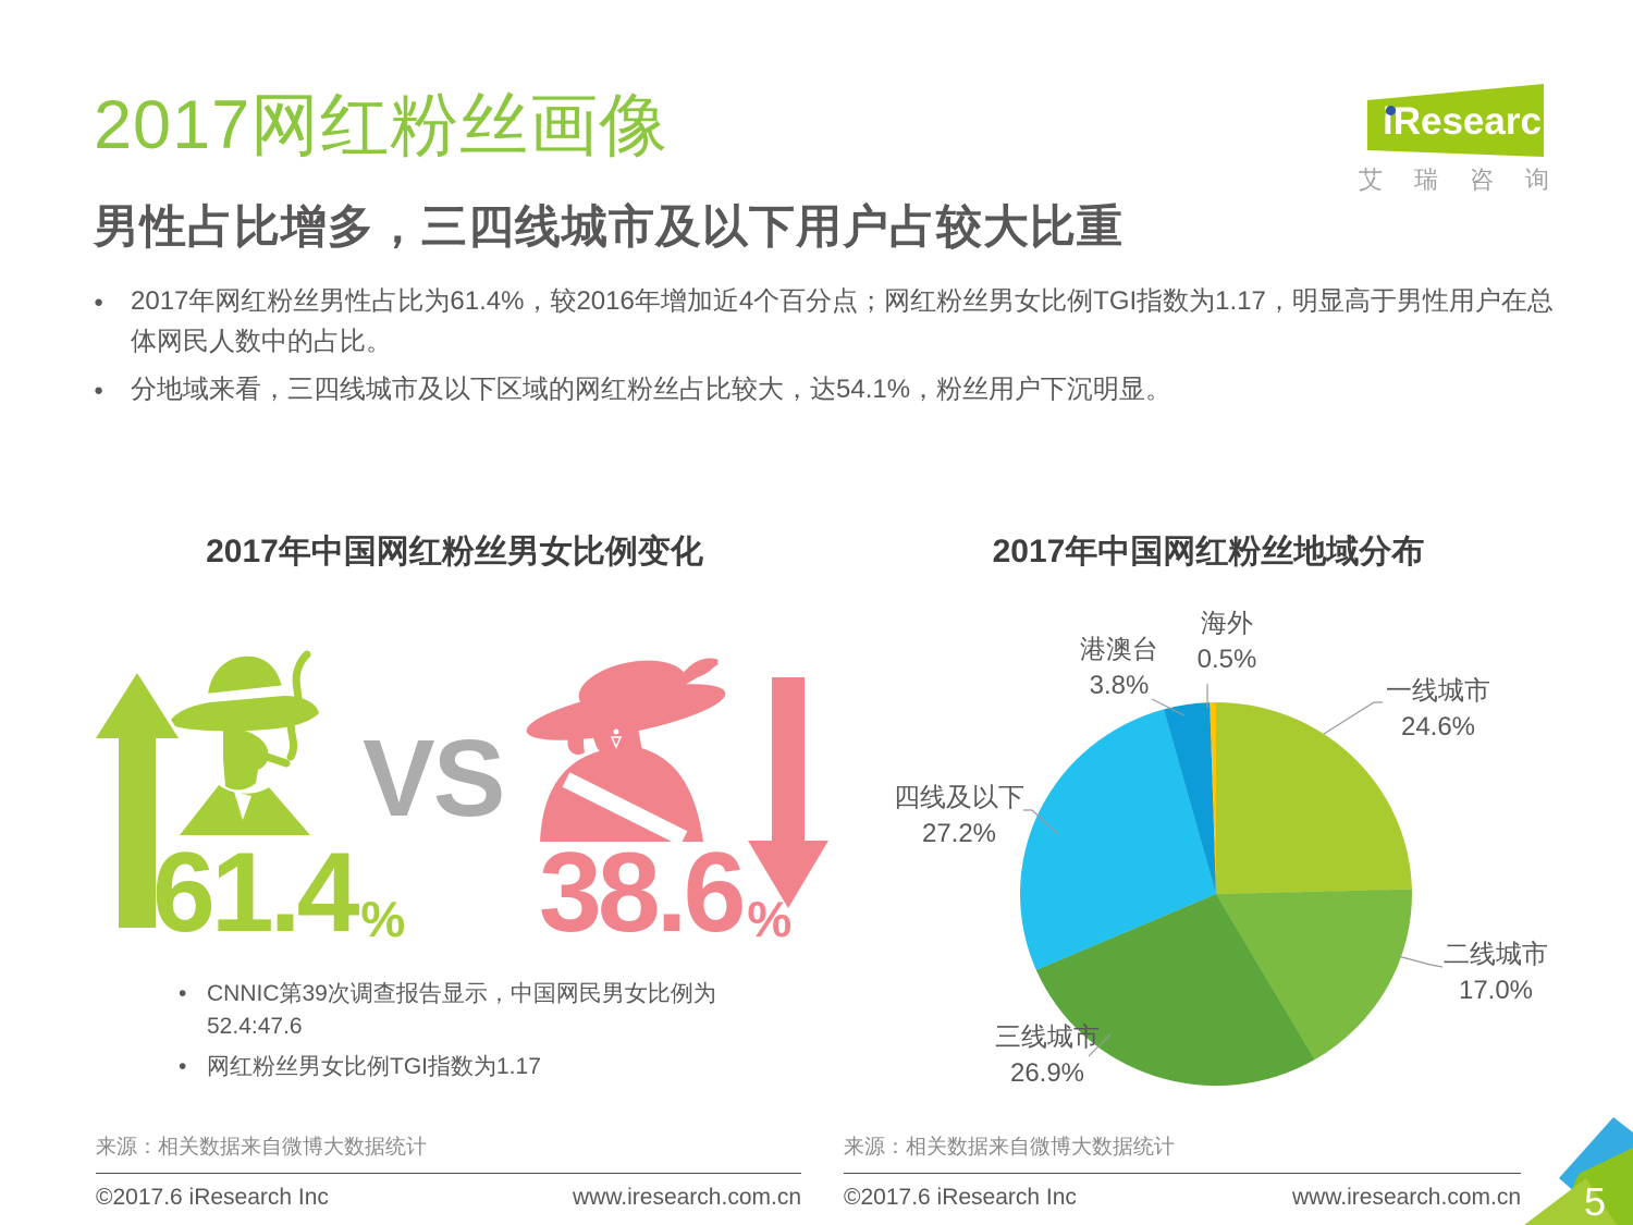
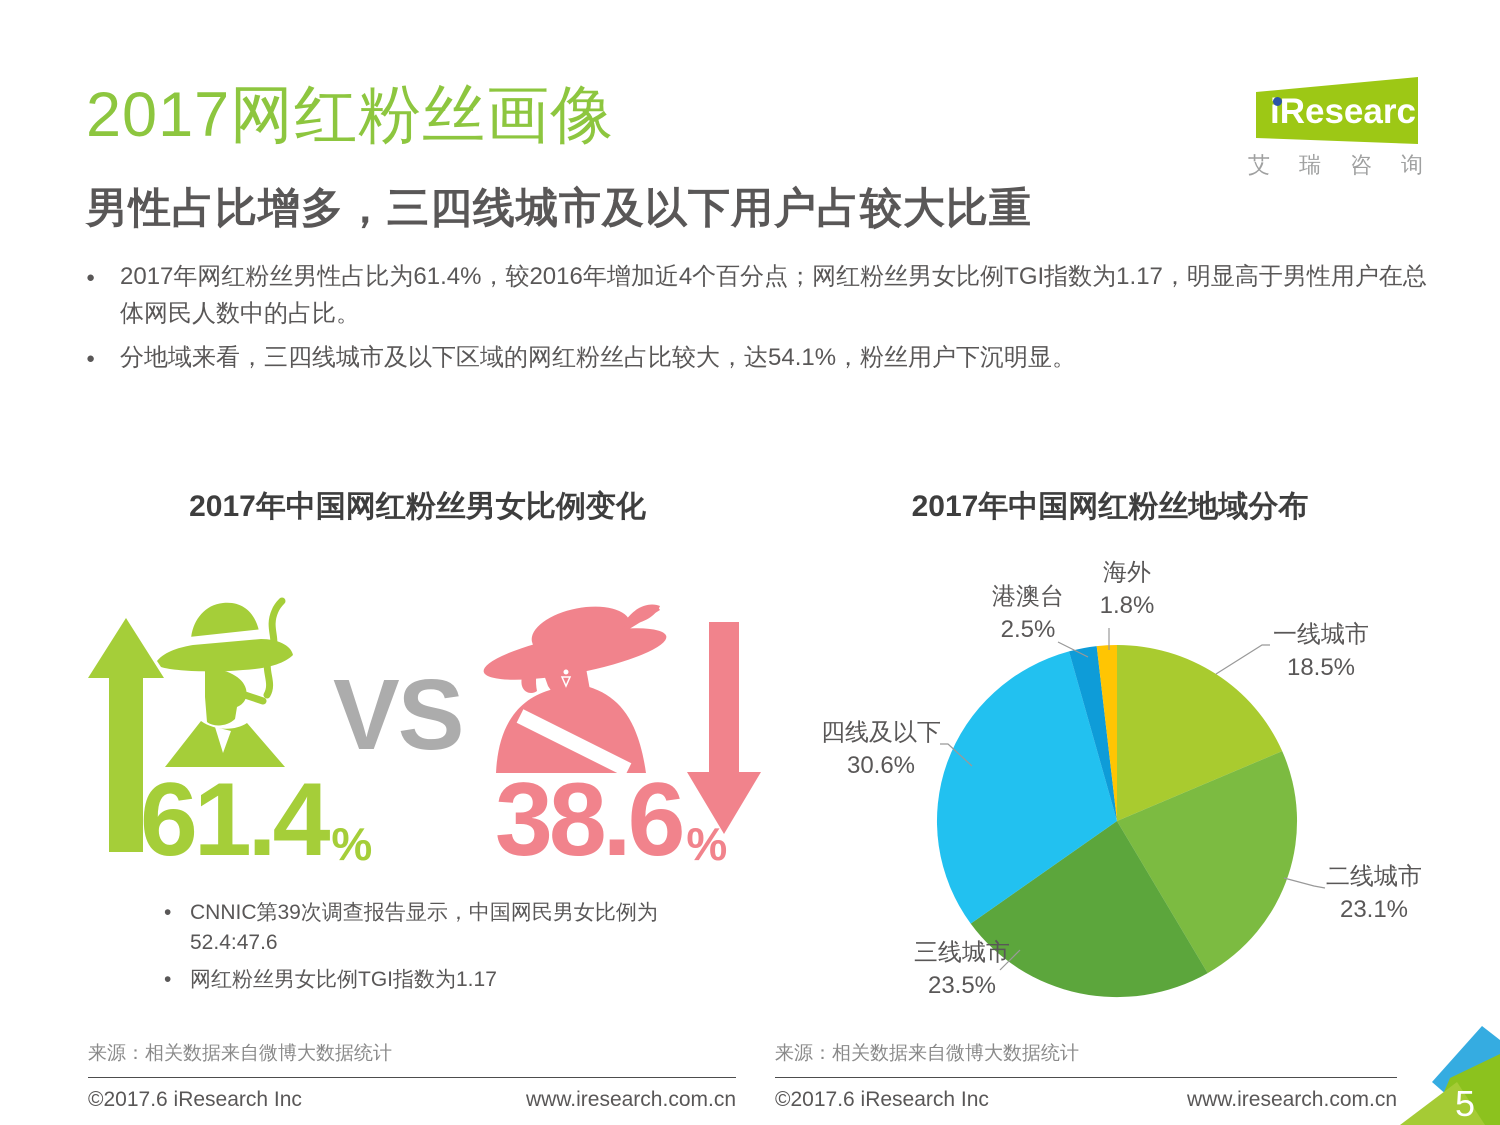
2017年中国网红粉丝地域分布/一线城市: 24.6% -> 18.5%
2017年中国网红粉丝地域分布/二线城市: 17.0% -> 23.1%
2017年中国网红粉丝地域分布/三线城市: 26.9% -> 23.5%
2017年中国网红粉丝地域分布/四线及以下: 27.2% -> 30.6%
2017年中国网红粉丝地域分布/港澳台: 3.8% -> 2.5%
2017年中国网红粉丝地域分布/海外: 0.5% -> 1.8%
